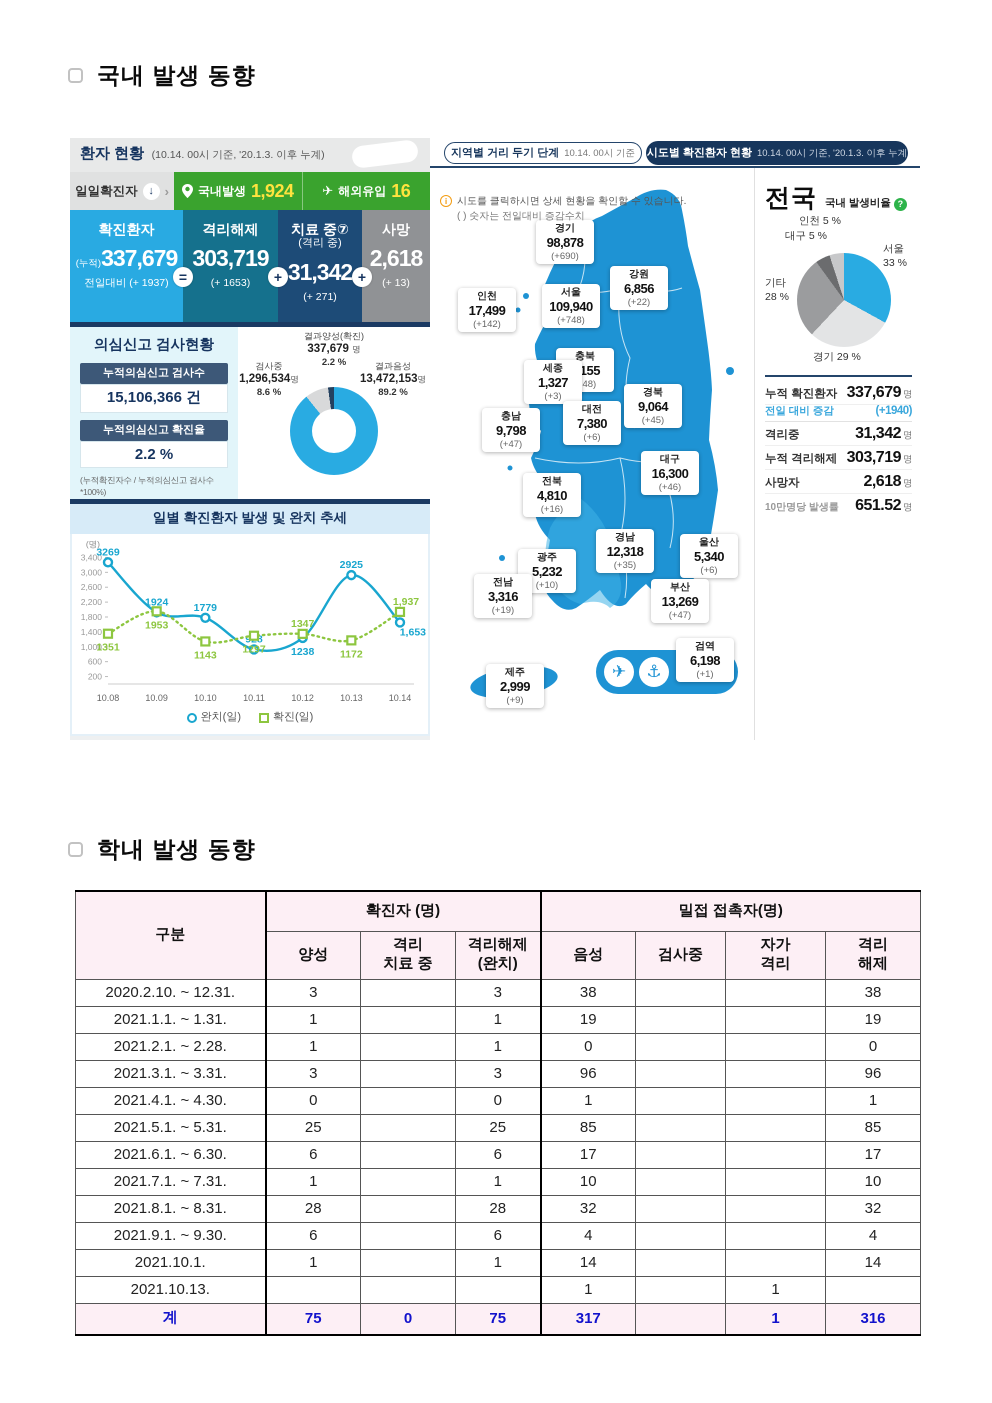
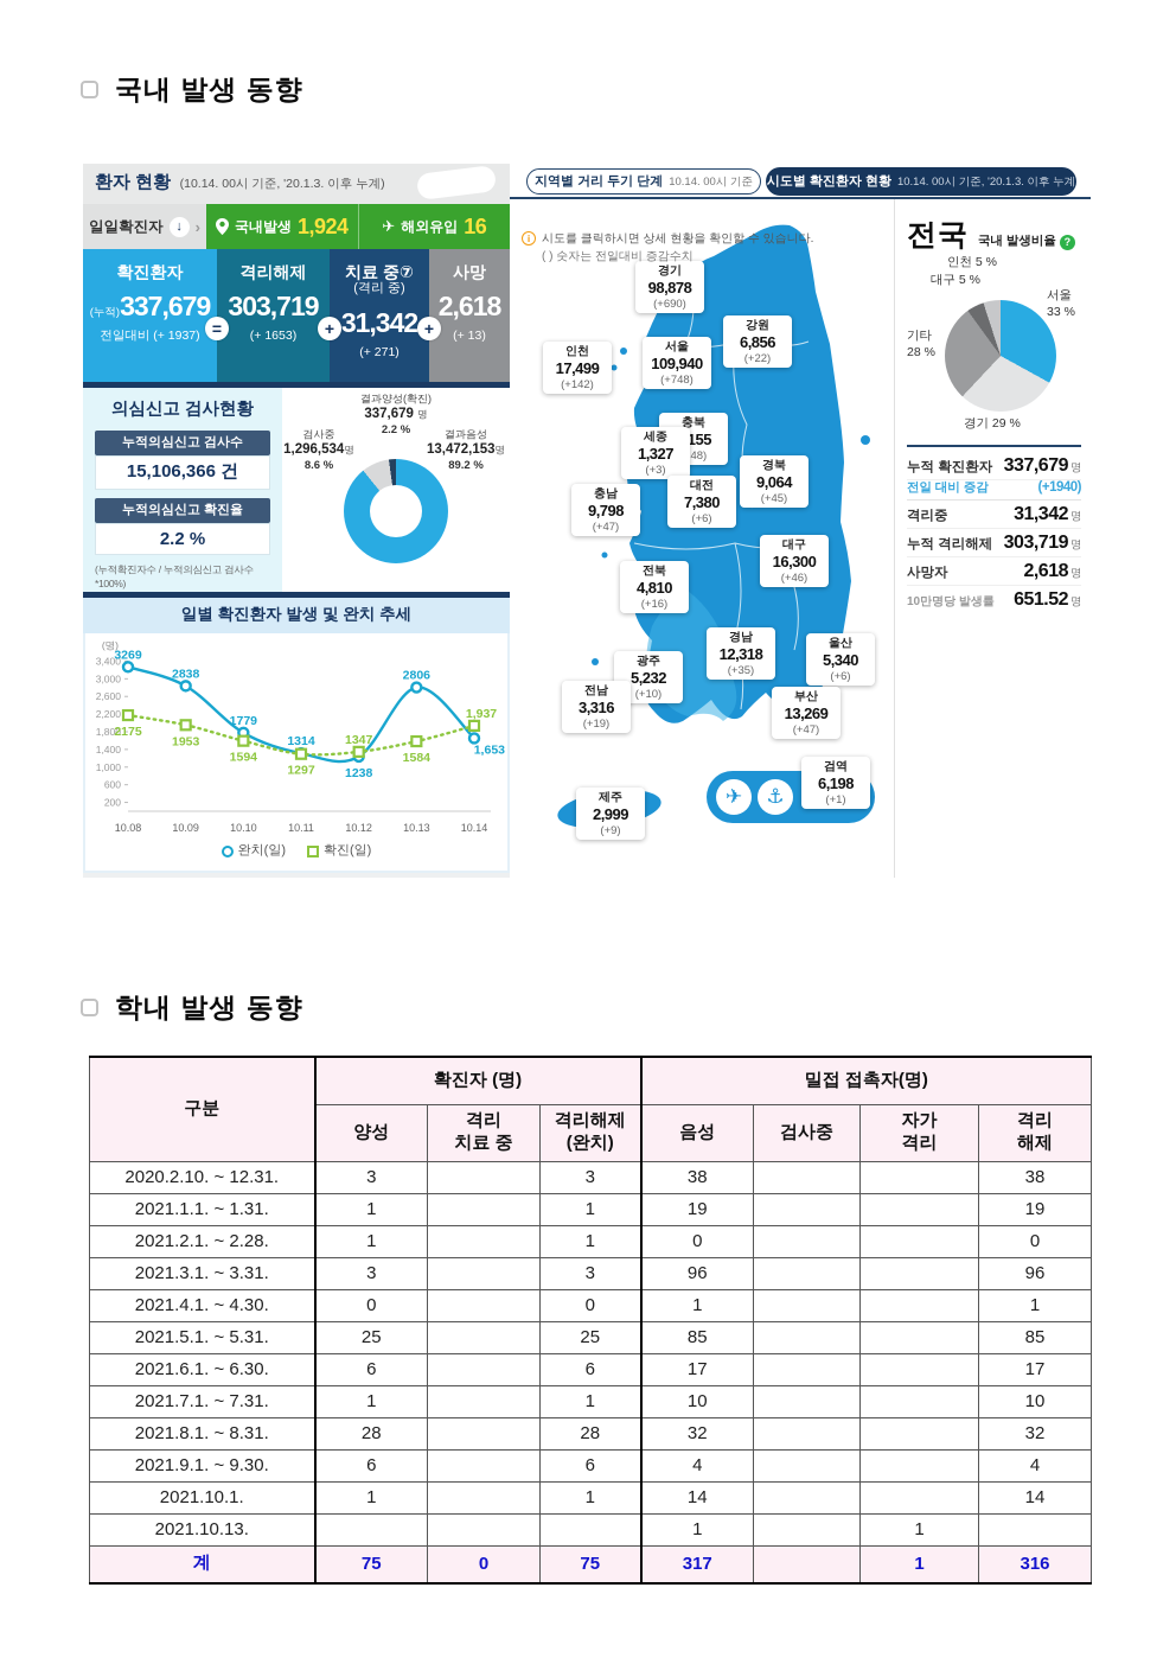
일별 확진환자 발생 및 완치 추세/확진(일)/10.08: 1351 -> 2175
일별 확진환자 발생 및 완치 추세/완치(일)/10.09: 1924 -> 2838
일별 확진환자 발생 및 완치 추세/확진(일)/10.10: 1143 -> 1594
일별 확진환자 발생 및 완치 추세/완치(일)/10.11: 928 -> 1314
일별 확진환자 발생 및 완치 추세/완치(일)/10.13: 2925 -> 2806
일별 확진환자 발생 및 완치 추세/확진(일)/10.13: 1172 -> 1584
